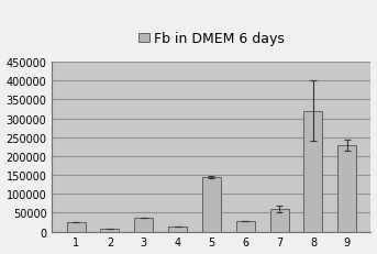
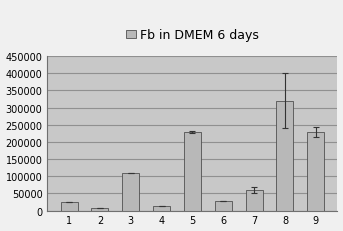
3: 38000 -> 110000
5: 145000 -> 230000
